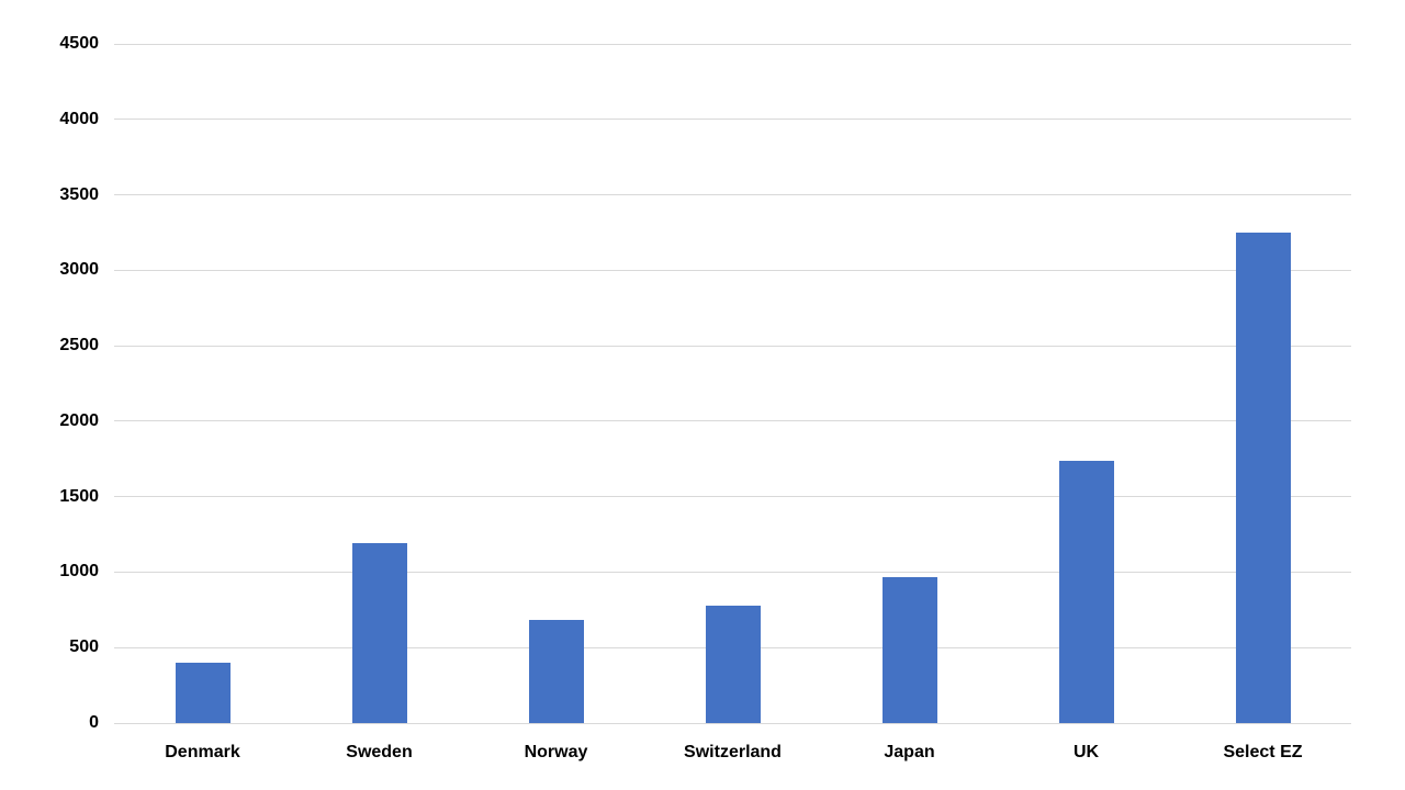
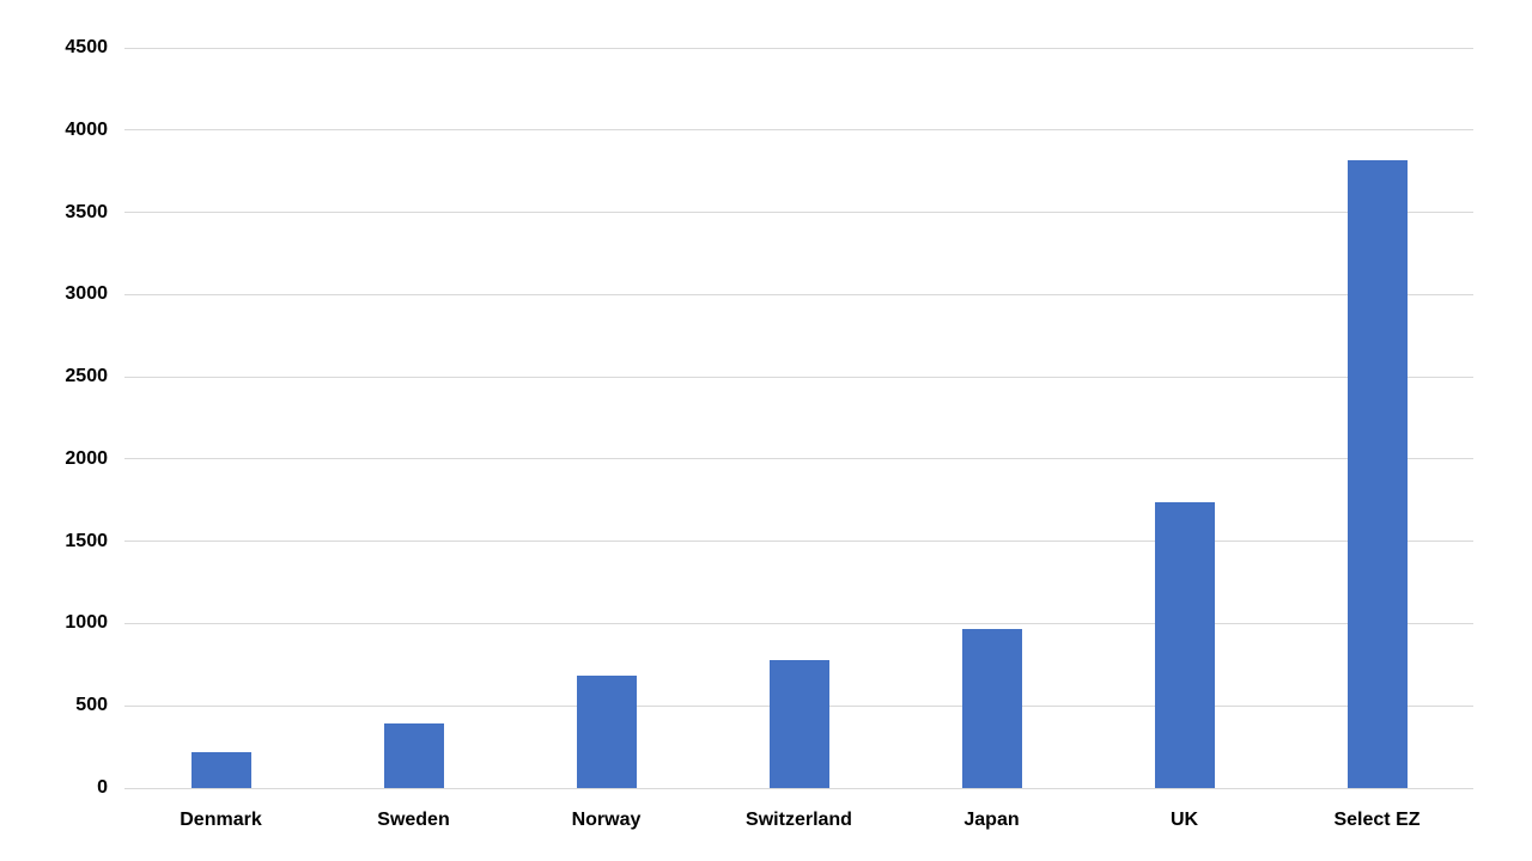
Denmark: 400 -> 220
Sweden: 1190 -> 390
Select EZ: 3250 -> 3820
